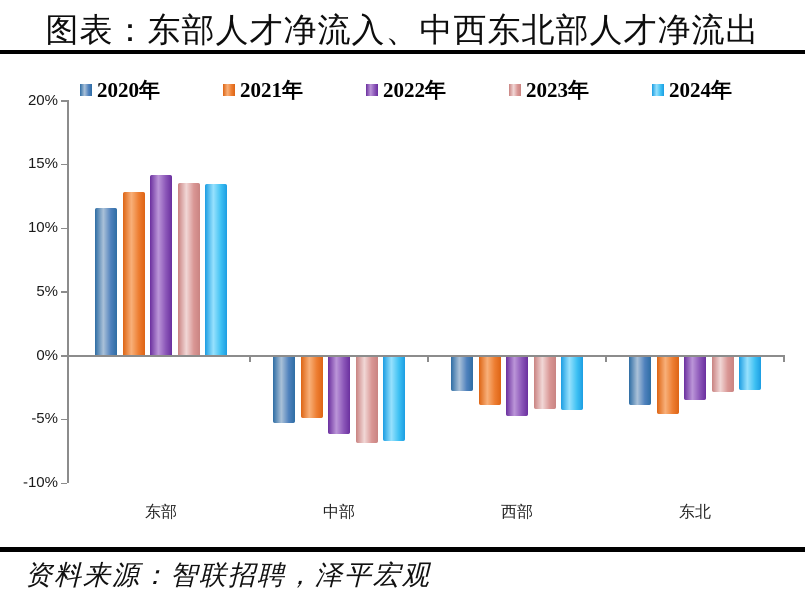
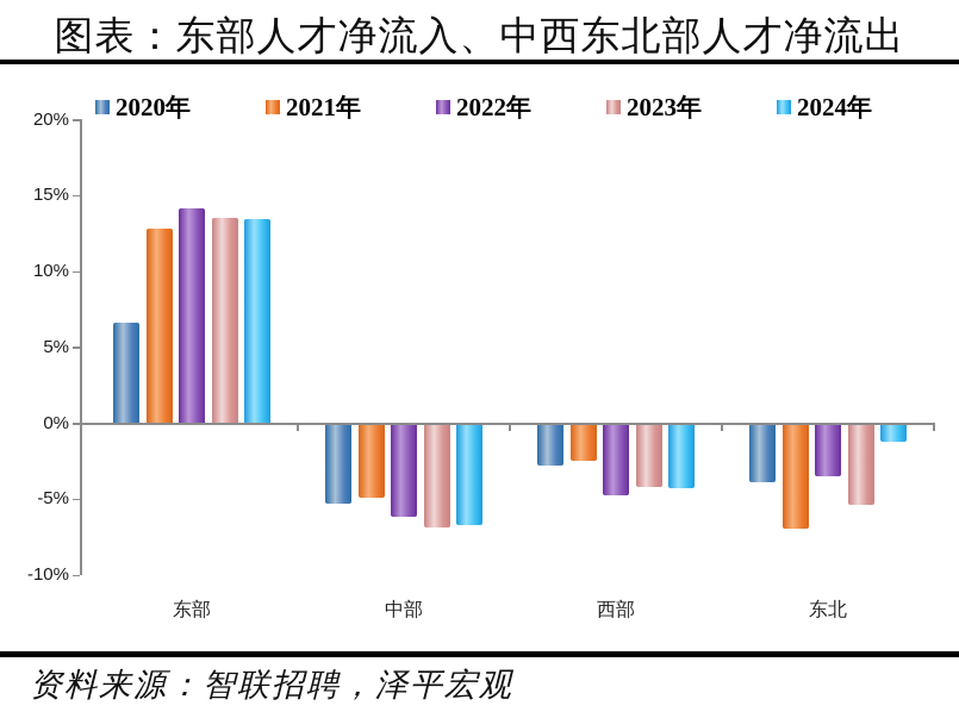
2020年/东部: 11.5% -> 6.6%
2021年/西部: -3.8% -> -2.4%
2021年/东北: -4.5% -> -6.9%
2023年/东北: -2.8% -> -5.3%
2024年/东北: -2.6% -> -1.1%
